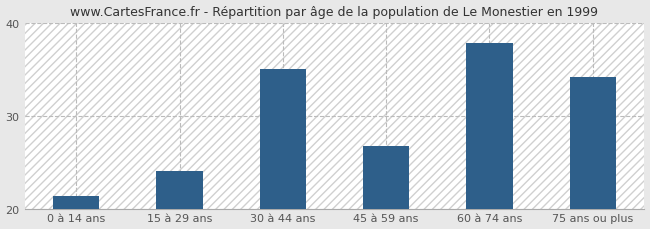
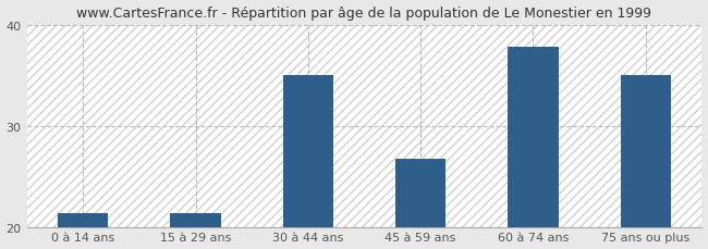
15 à 29 ans: 24.0 -> 21.4
75 ans ou plus: 34.2 -> 35.0
